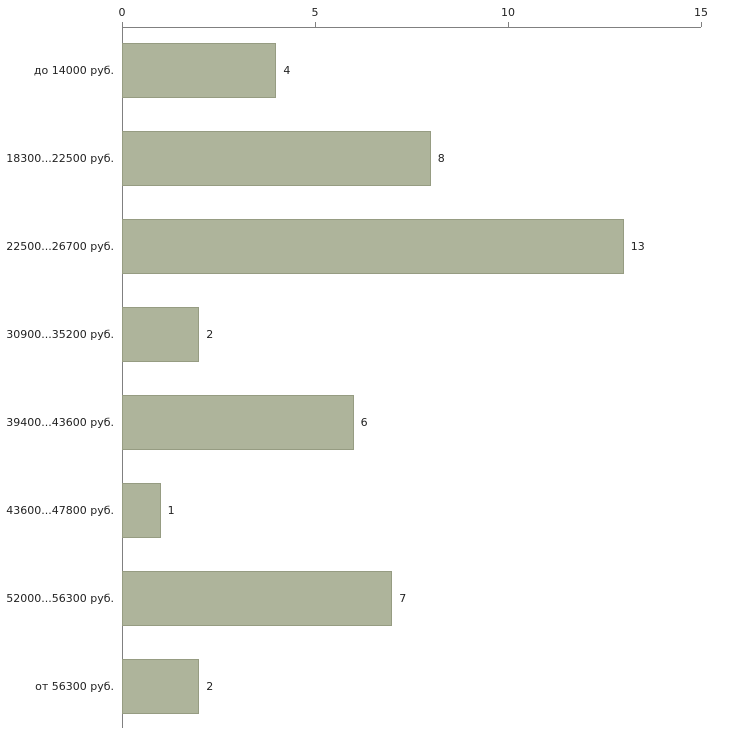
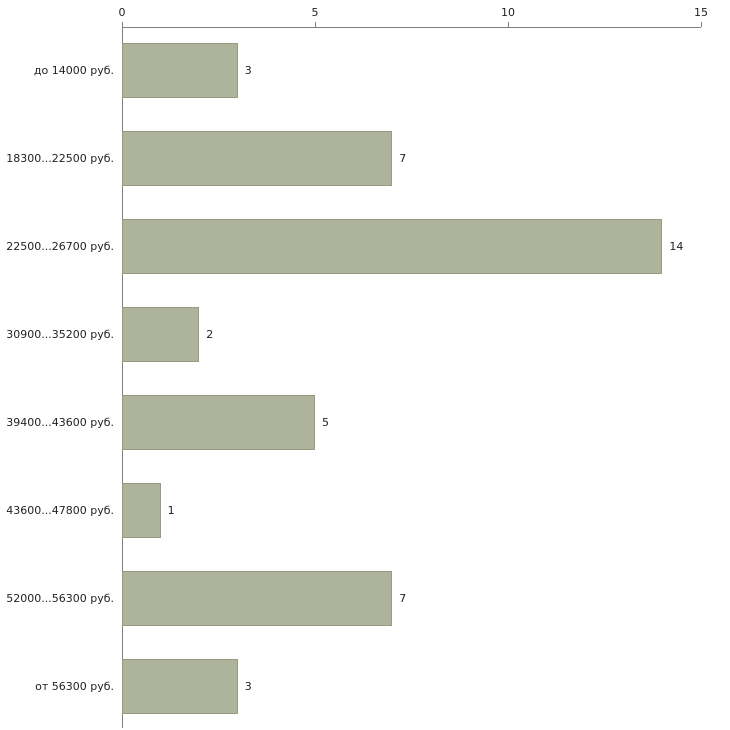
до 14000 руб.: 4 -> 3
18300...22500 руб.: 8 -> 7
22500...26700 руб.: 13 -> 14
39400...43600 руб.: 6 -> 5
от 56300 руб.: 2 -> 3
